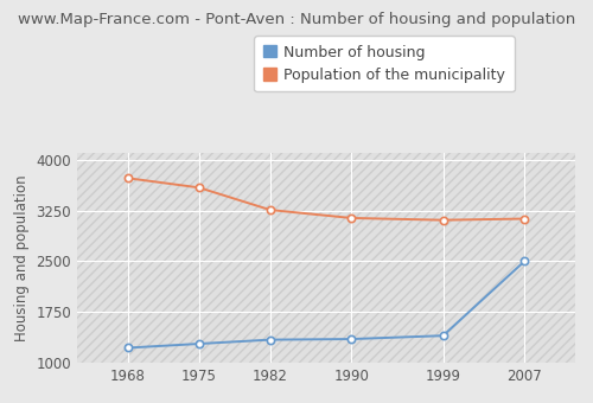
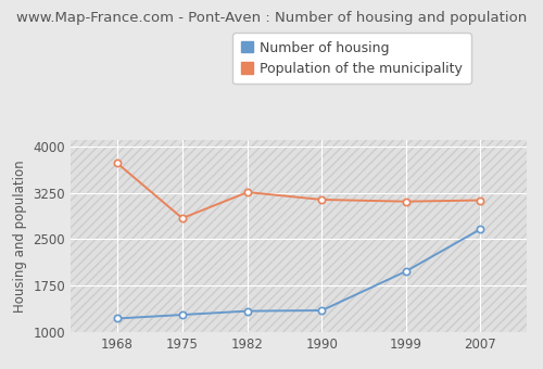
Population of the municipality/1975: 3590 -> 2840
Number of housing/1999: 1400 -> 1980
Number of housing/2007: 2500 -> 2660
